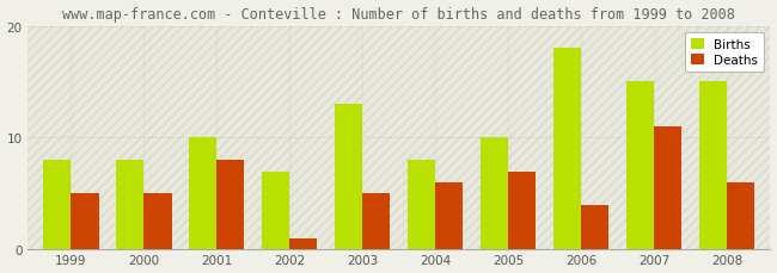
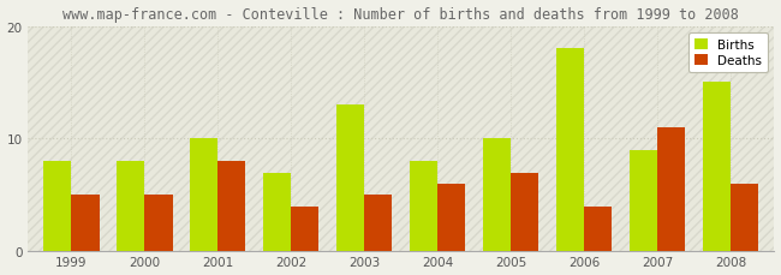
Deaths/2002: 1 -> 4
Births/2007: 15 -> 9
